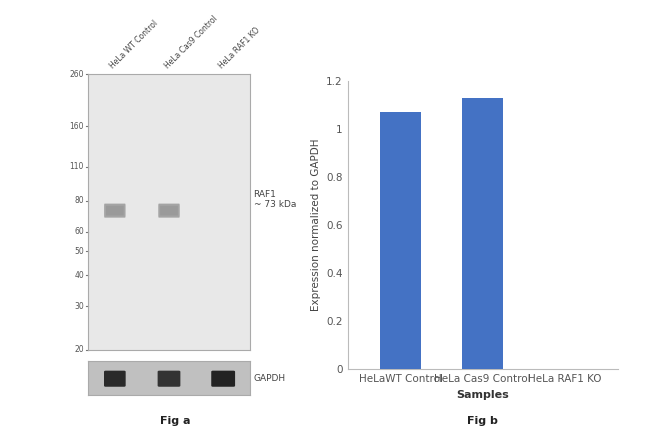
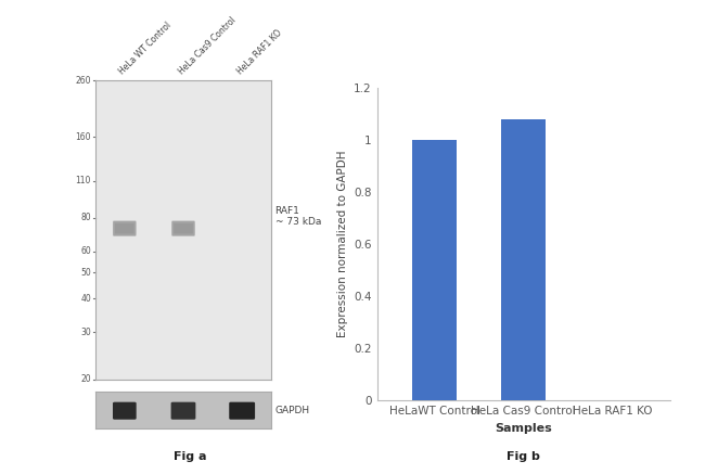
HeLaWT Control: 1.07 -> 1.00
HeLa Cas9 Control: 1.13 -> 1.08
